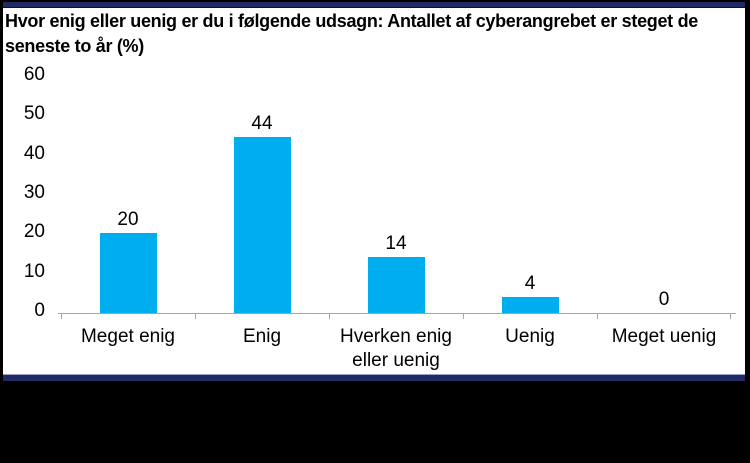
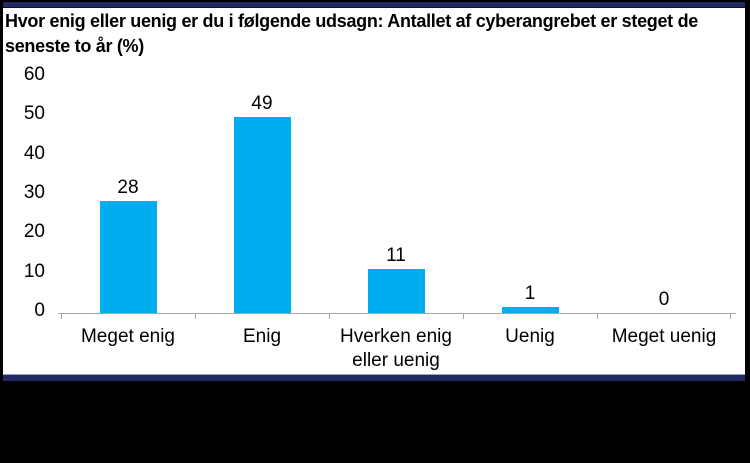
Meget enig: 20 -> 28
Enig: 44 -> 49
Hverken enig eller uenig: 14 -> 11
Uenig: 4 -> 1
